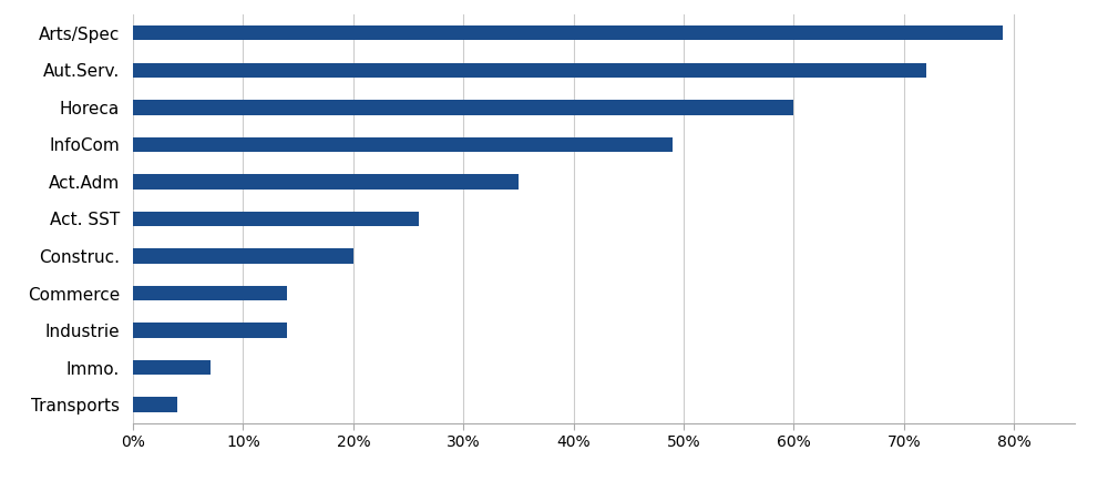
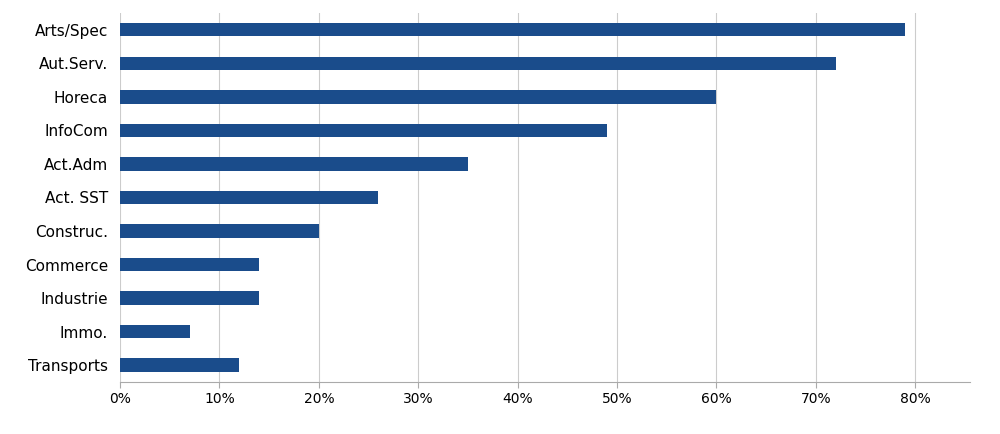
Transports: 4% -> 12%
